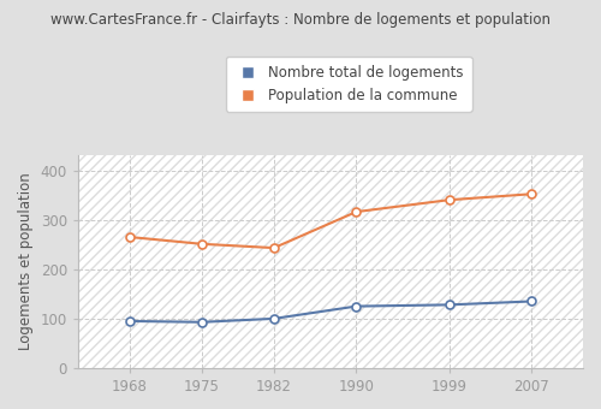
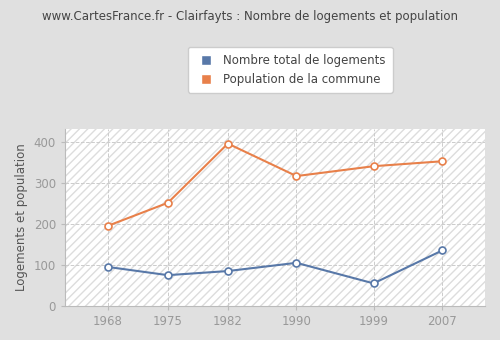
Population de la commune/1968: 265 -> 195
Nombre total de logements/1975: 93 -> 75
Nombre total de logements/1982: 100 -> 85
Population de la commune/1982: 243 -> 395
Nombre total de logements/1990: 125 -> 105
Nombre total de logements/1999: 128 -> 55
